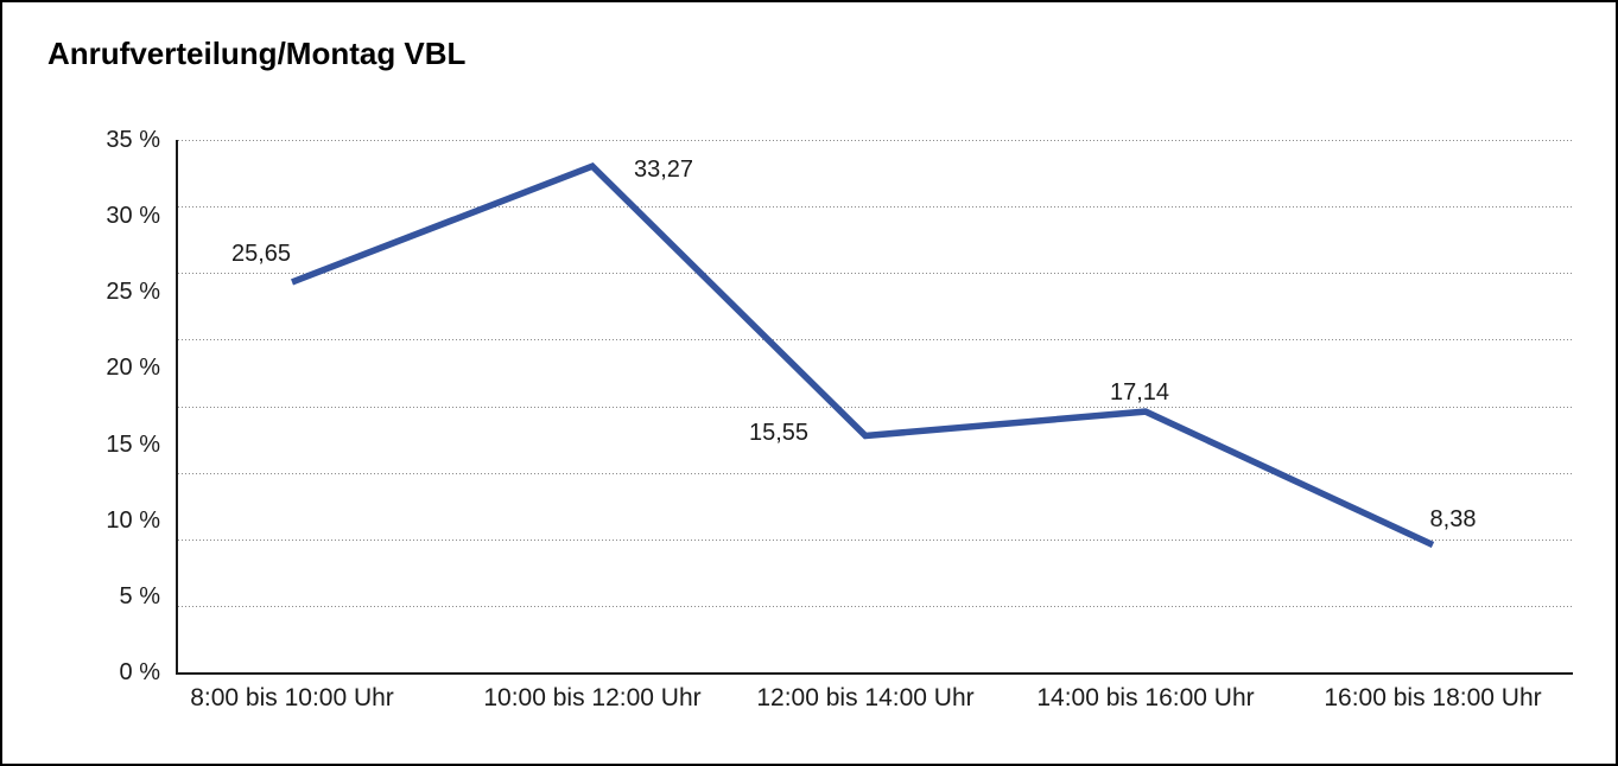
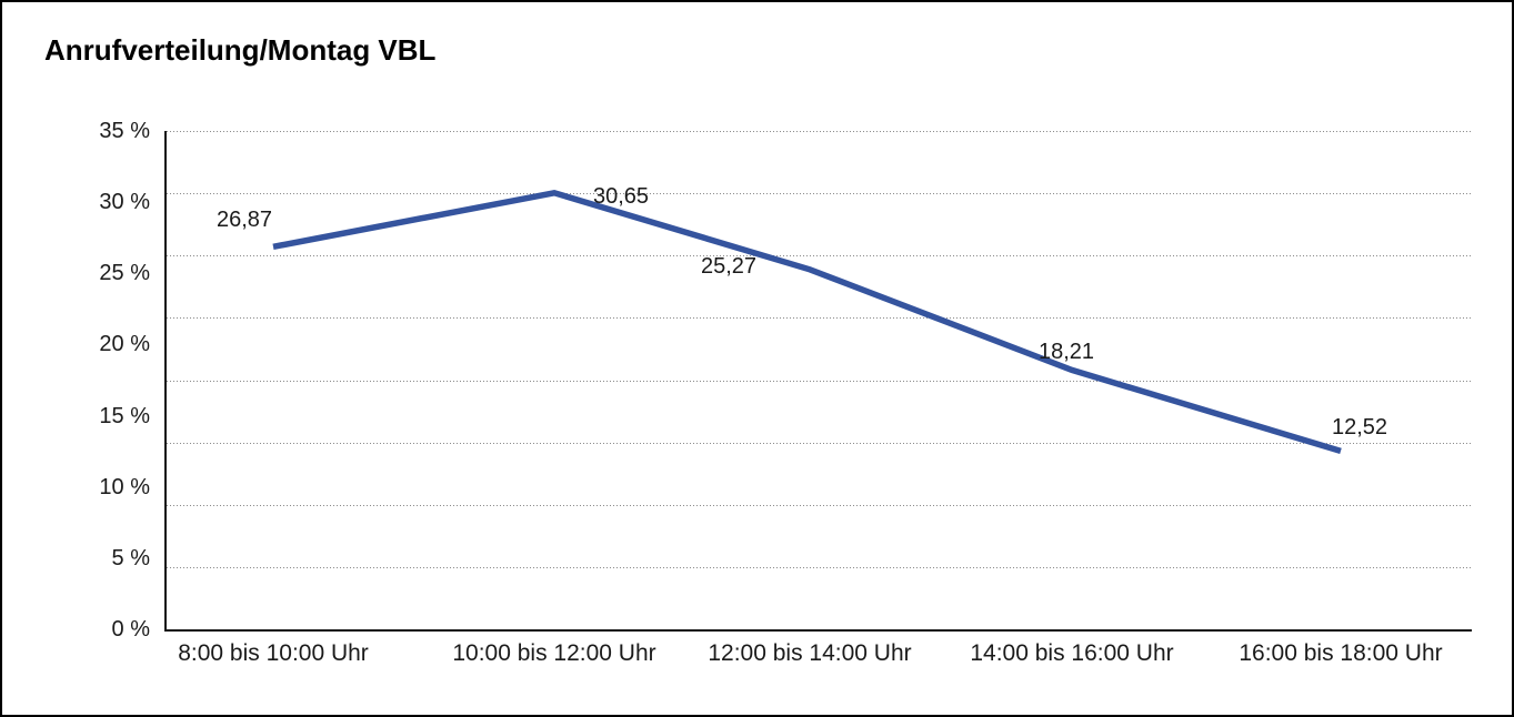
8:00 bis 10:00 Uhr: 25,65 -> 26,87
10:00 bis 12:00 Uhr: 33,27 -> 30,65
12:00 bis 14:00 Uhr: 15,55 -> 25,27
14:00 bis 16:00 Uhr: 17,14 -> 18,21
16:00 bis 18:00 Uhr: 8,38 -> 12,52
